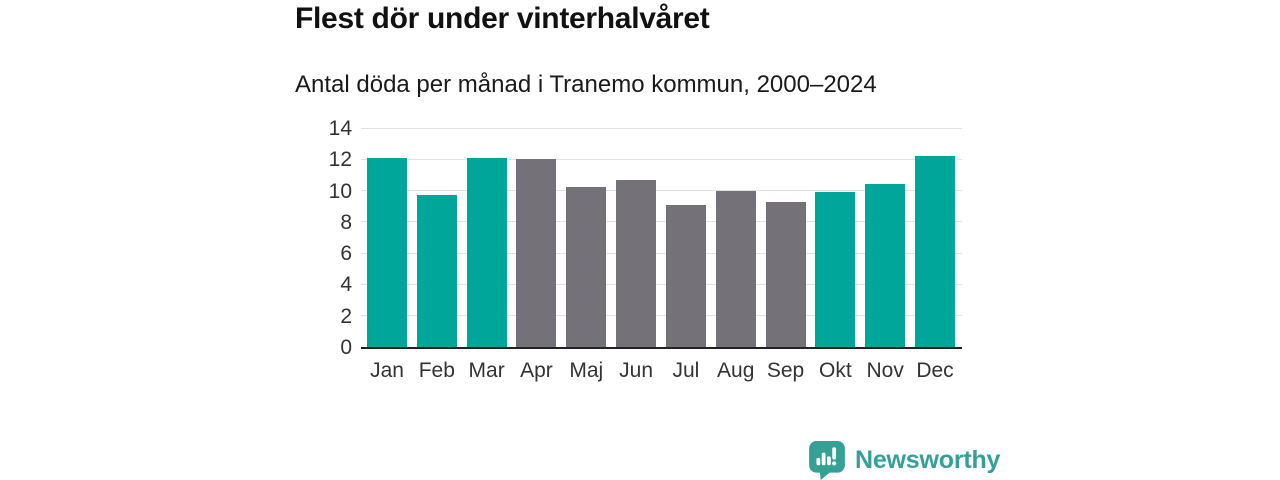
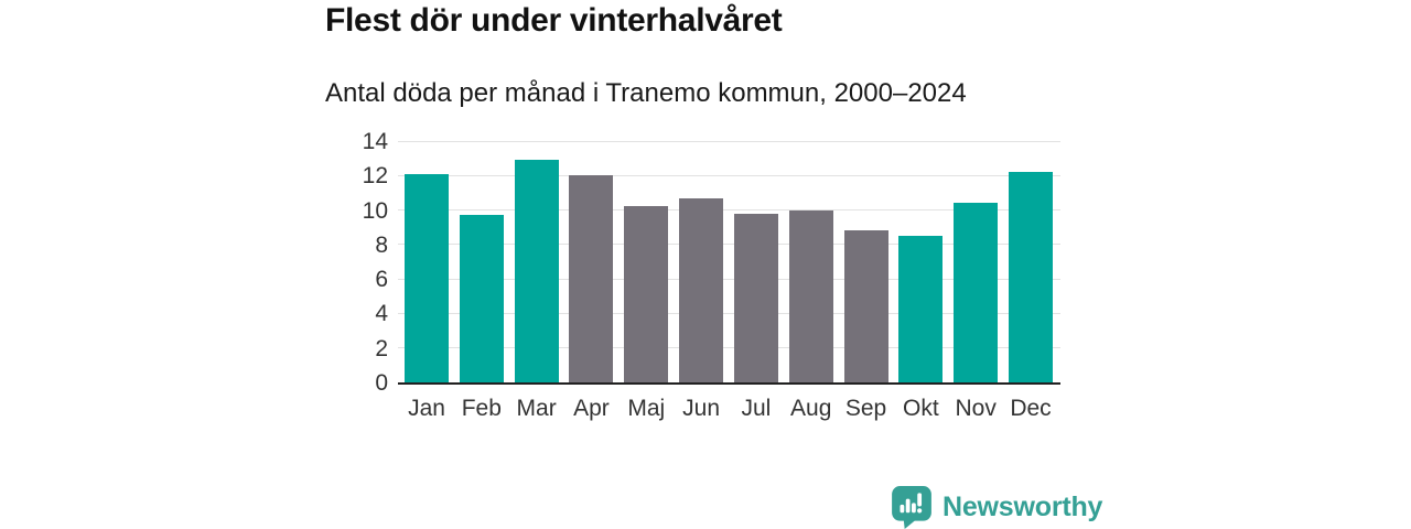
Mar: 12.1 -> 12.9
Jul: 9.1 -> 9.8
Sep: 9.3 -> 8.8
Okt: 9.9 -> 8.5
